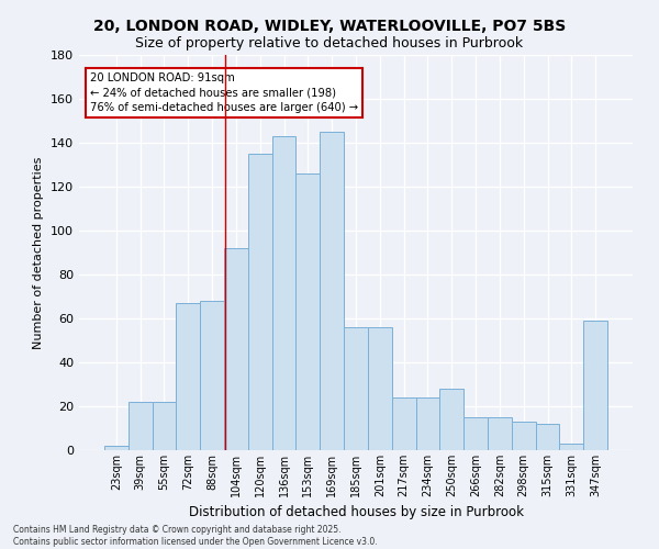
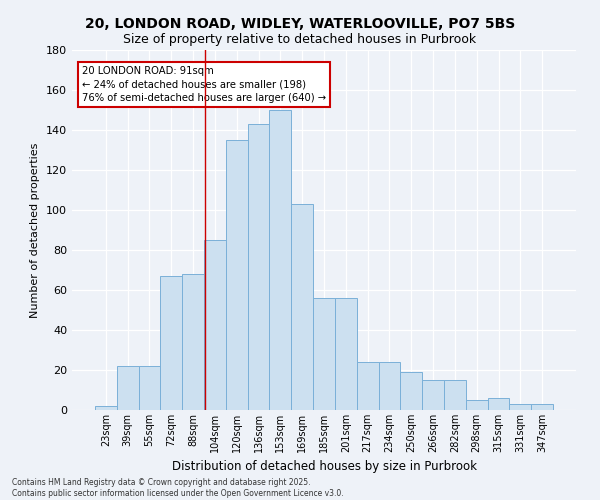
104sqm: 92 -> 85
153sqm: 126 -> 150
169sqm: 145 -> 103
250sqm: 28 -> 19
298sqm: 13 -> 5
315sqm: 12 -> 6
347sqm: 59 -> 3
